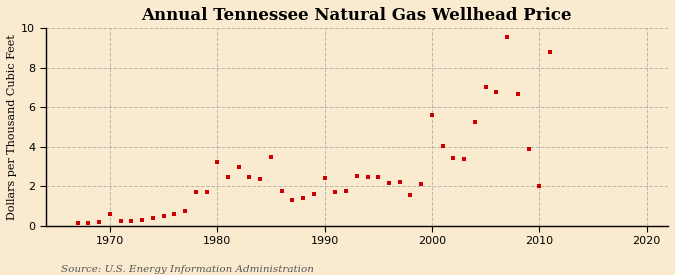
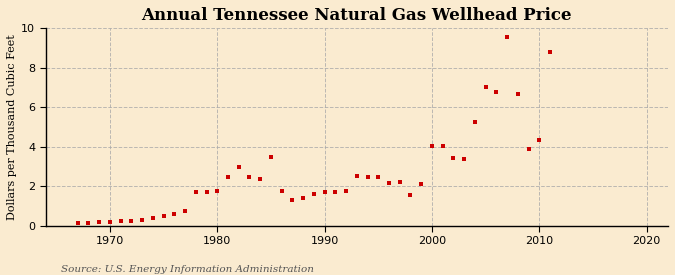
1970: 0.6 -> 0.2
1980: 3.2 -> 1.8
1990: 2.4 -> 1.7
2000: 5.6 -> 4.0
2010: 2.0 -> 4.3
